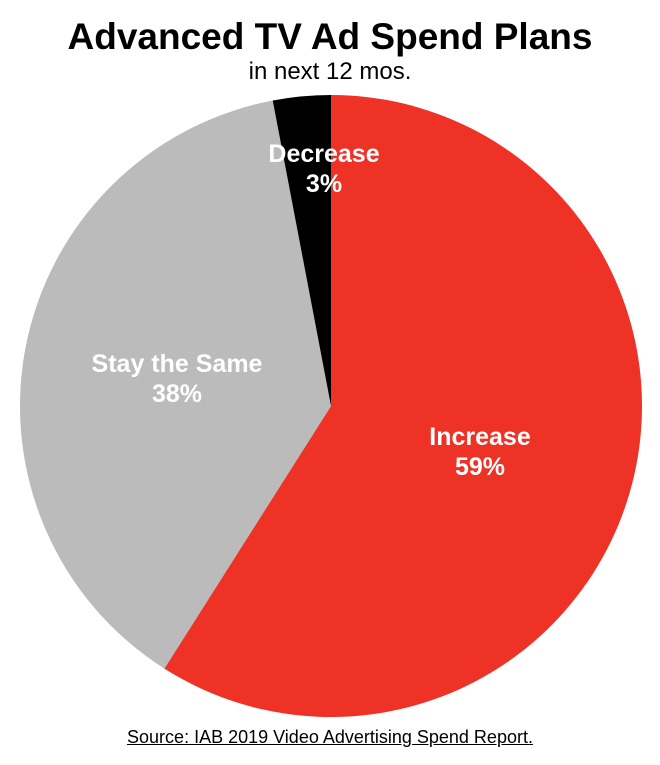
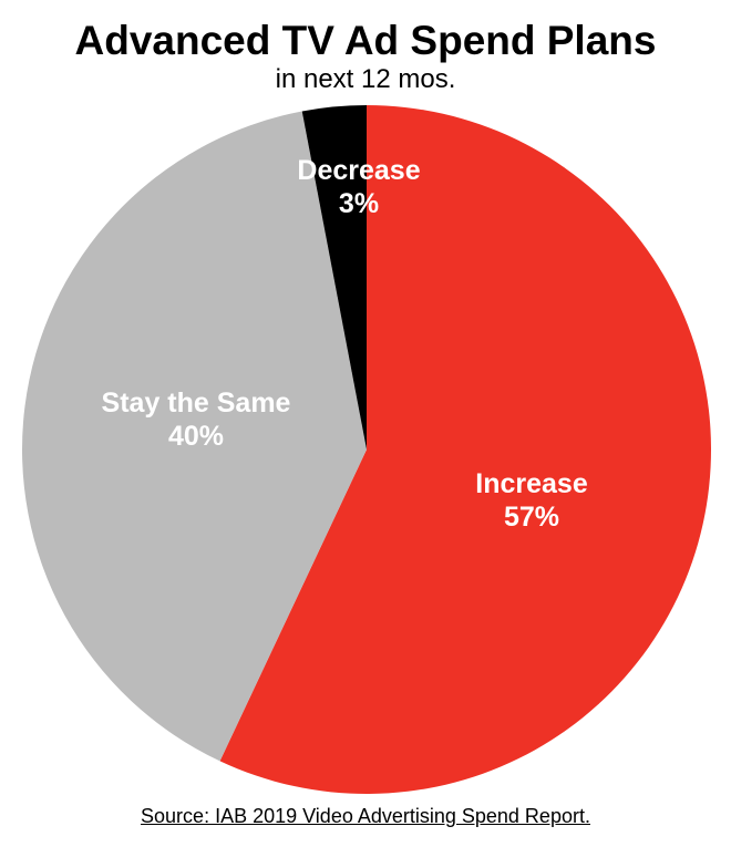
Increase: 59% -> 57%
Stay the Same: 38% -> 40%
